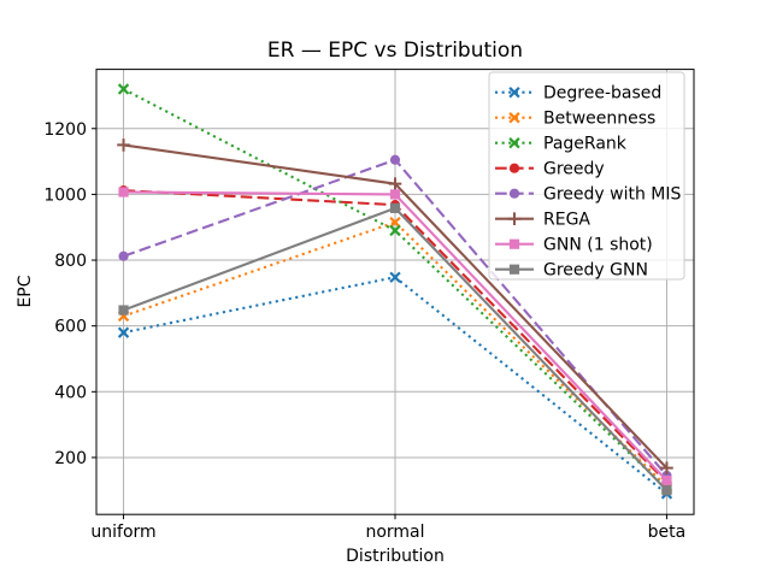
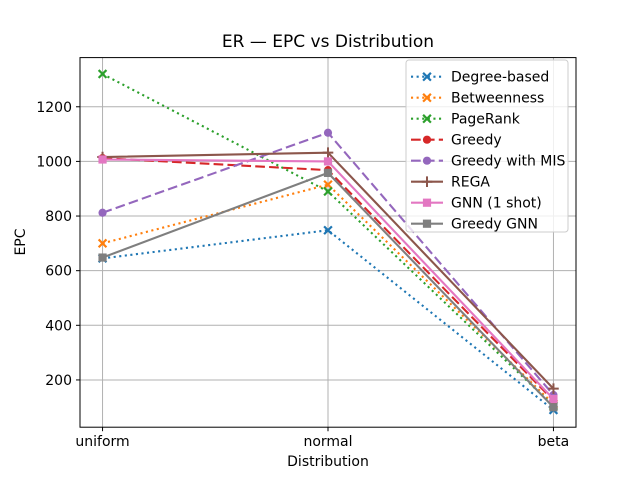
Degree-based/uniform: 580 -> 640
Betweenness/uniform: 630 -> 700
REGA/uniform: 1150 -> 1020
